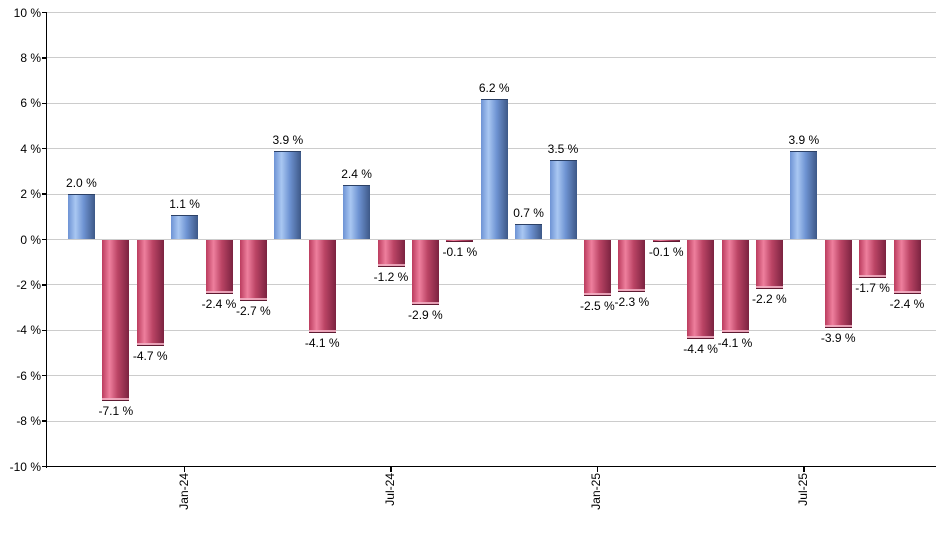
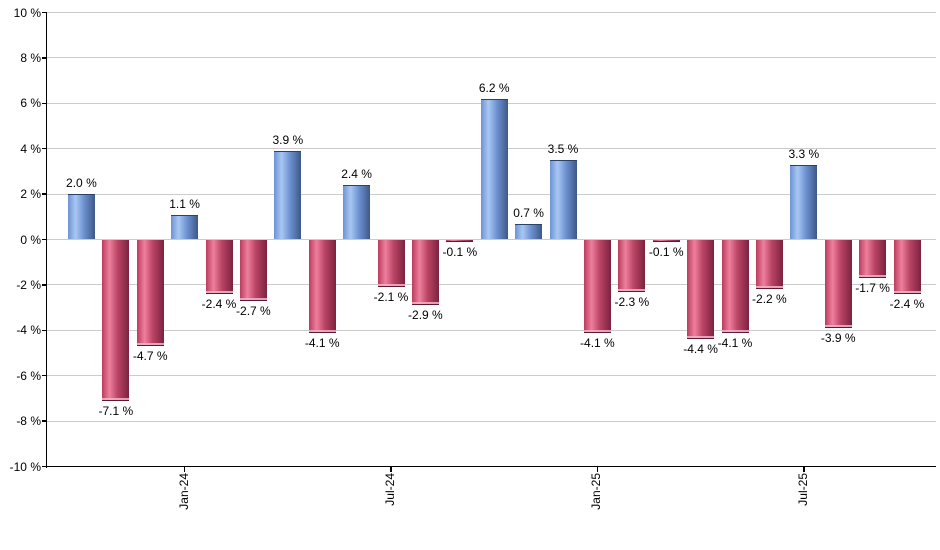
Jul-24: -1.2 -> -2.1
Jan-25: -2.5 -> -4.1
Jul-25: 3.9 -> 3.3
